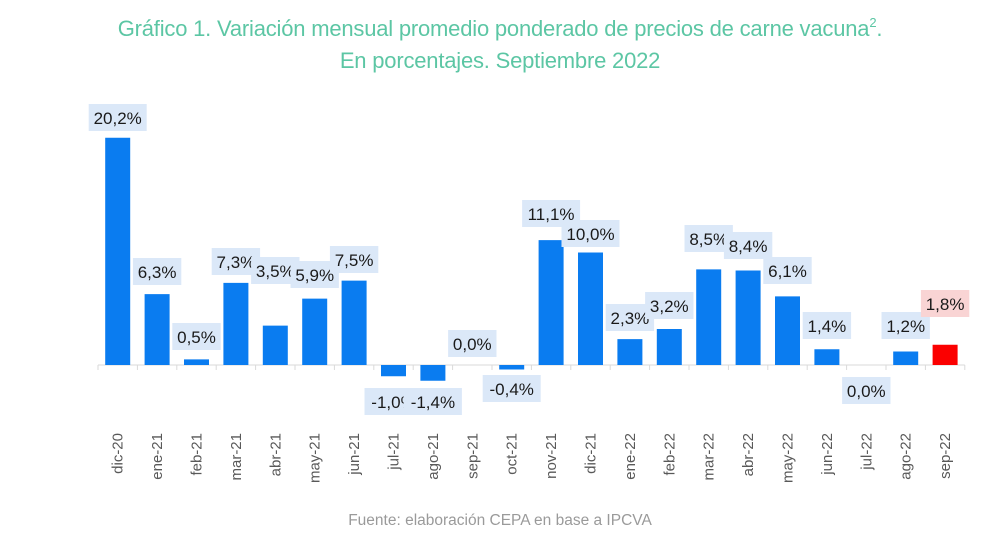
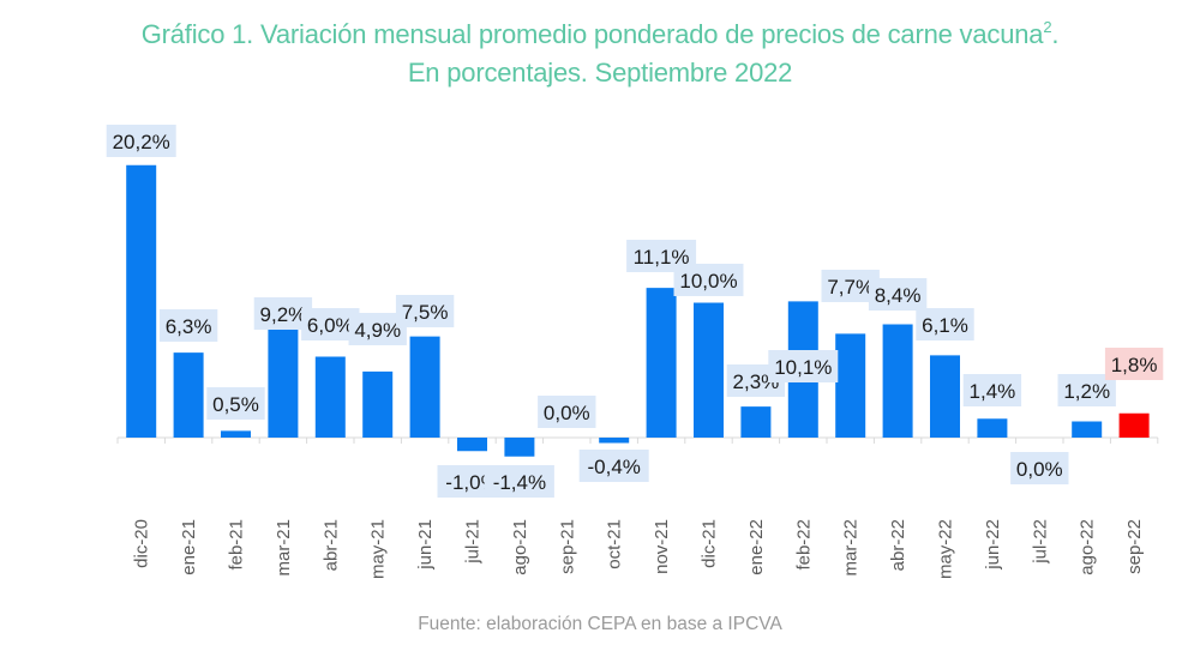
mar-21: 7,3% -> 9,2%
abr-21: 3,5% -> 6,0%
may-21: 5,9% -> 4,9%
feb-22: 3,2% -> 10,1%
mar-22: 8,5% -> 7,7%
